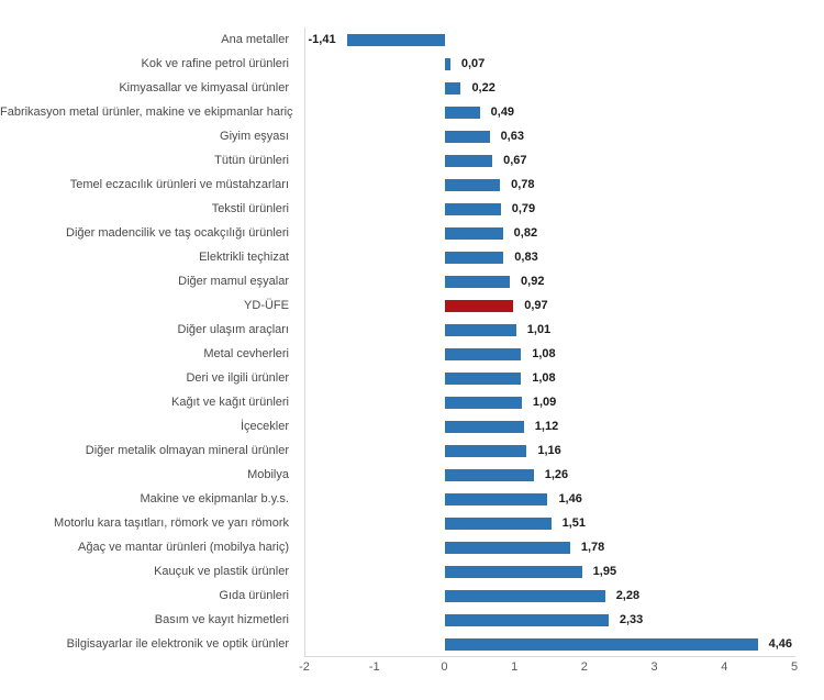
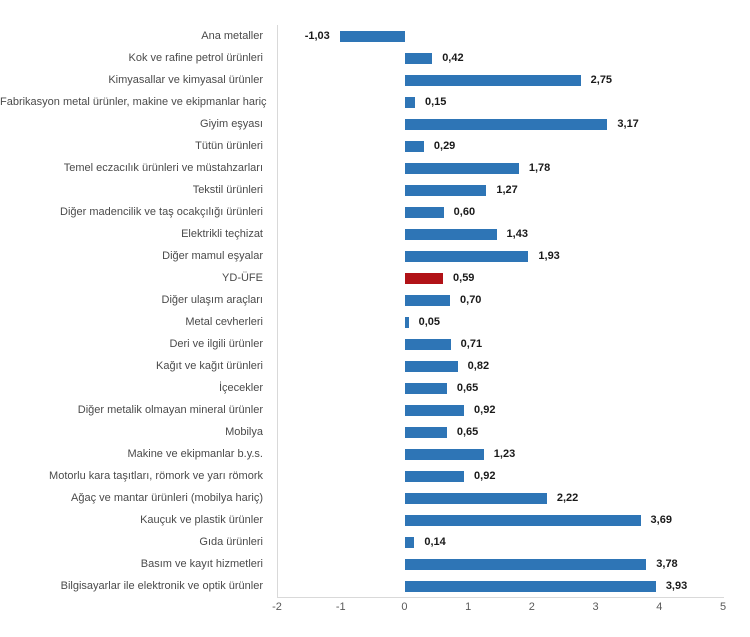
Ana metaller: -1,41 -> -1,03
Kok ve rafine petrol ürünleri: 0,07 -> 0,42
Kimyasallar ve kimyasal ürünler: 0,22 -> 2,75
Fabrikasyon metal ürünler, makine ve ekipmanlar hariç: 0,49 -> 0,15
Giyim eşyası: 0,63 -> 3,17
Tütün ürünleri: 0,67 -> 0,29
Temel eczacılık ürünleri ve müstahzarları: 0,78 -> 1,78
Tekstil ürünleri: 0,79 -> 1,27
Diğer madencilik ve taş ocakçılığı ürünleri: 0,82 -> 0,60
Elektrikli teçhizat: 0,83 -> 1,43
Diğer mamul eşyalar: 0,92 -> 1,93
YD-ÜFE: 0,97 -> 0,59
Diğer ulaşım araçları: 1,01 -> 0,70
Metal cevherleri: 1,08 -> 0,05
Deri ve ilgili ürünler: 1,08 -> 0,71
Kağıt ve kağıt ürünleri: 1,09 -> 0,82
İçecekler: 1,12 -> 0,65
Diğer metalik olmayan mineral ürünler: 1,16 -> 0,92
Mobilya: 1,26 -> 0,65
Makine ve ekipmanlar b.y.s.: 1,46 -> 1,23
Motorlu kara taşıtları, römork ve yarı römork: 1,51 -> 0,92
Ağaç ve mantar ürünleri (mobilya hariç): 1,78 -> 2,22
Kauçuk ve plastik ürünler: 1,95 -> 3,69
Gıda ürünleri: 2,28 -> 0,14
Basım ve kayıt hizmetleri: 2,33 -> 3,78
Bilgisayarlar ile elektronik ve optik ürünler: 4,46 -> 3,93
